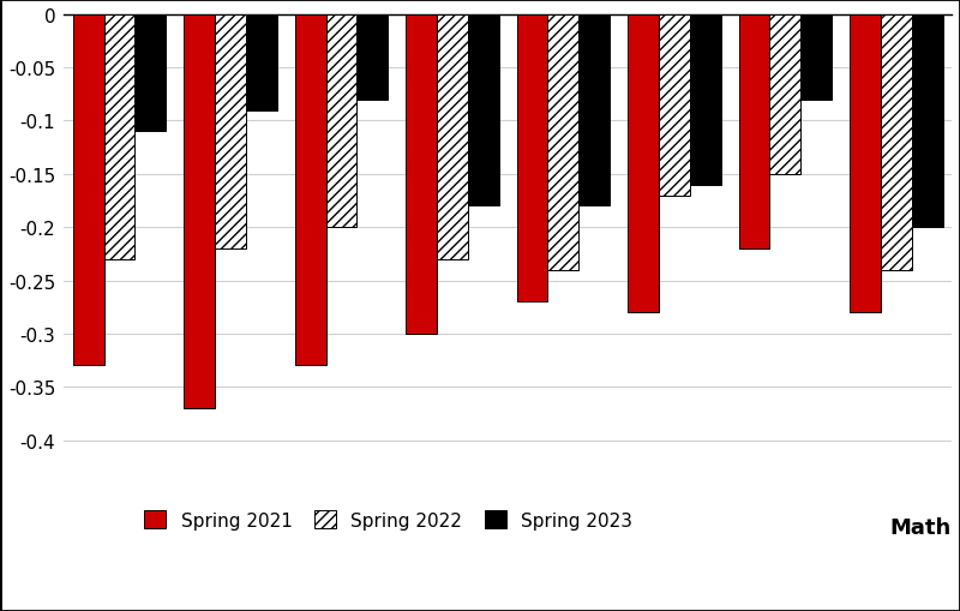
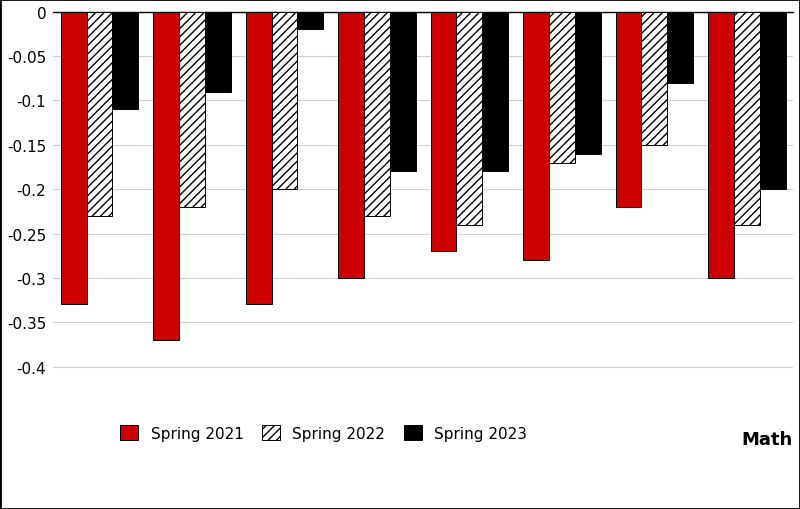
Spring 2023/Grade 5: -0.08 -> -0.02
Spring 2021/Grade 10: -0.28 -> -0.30
